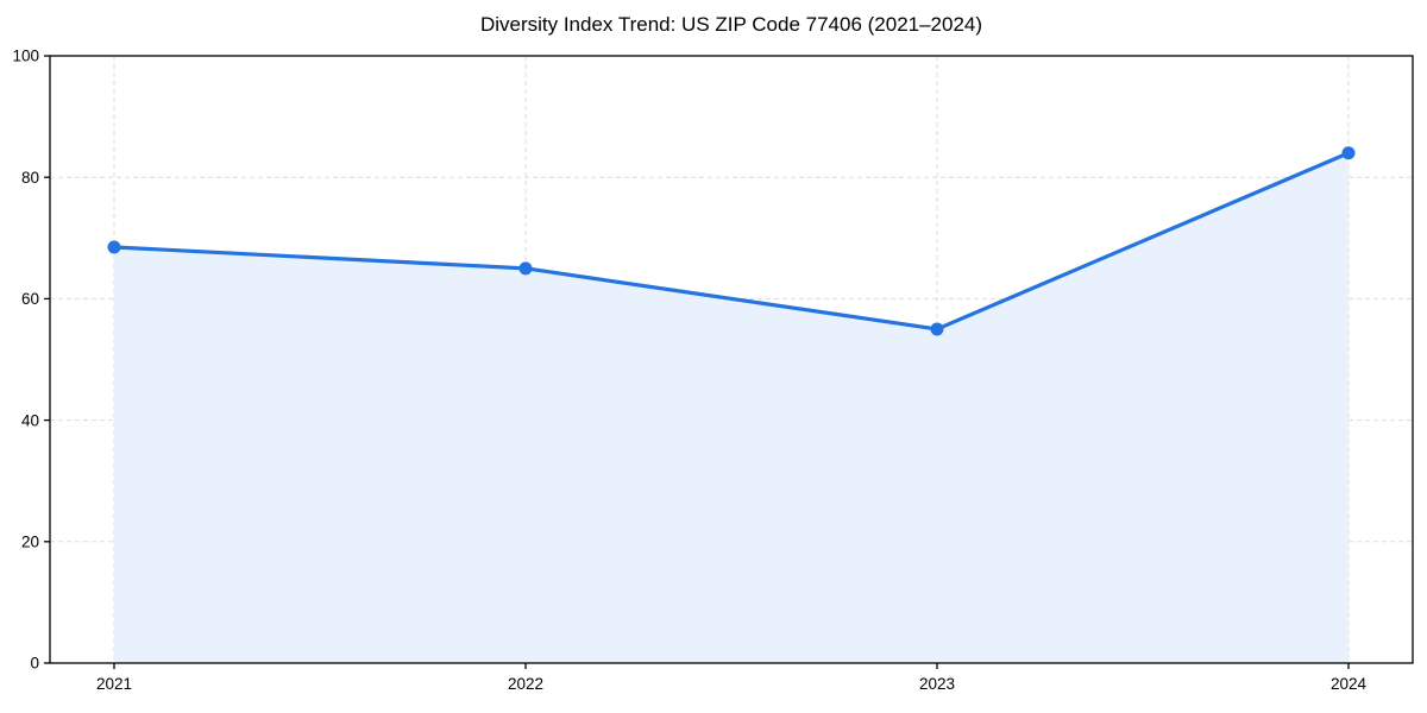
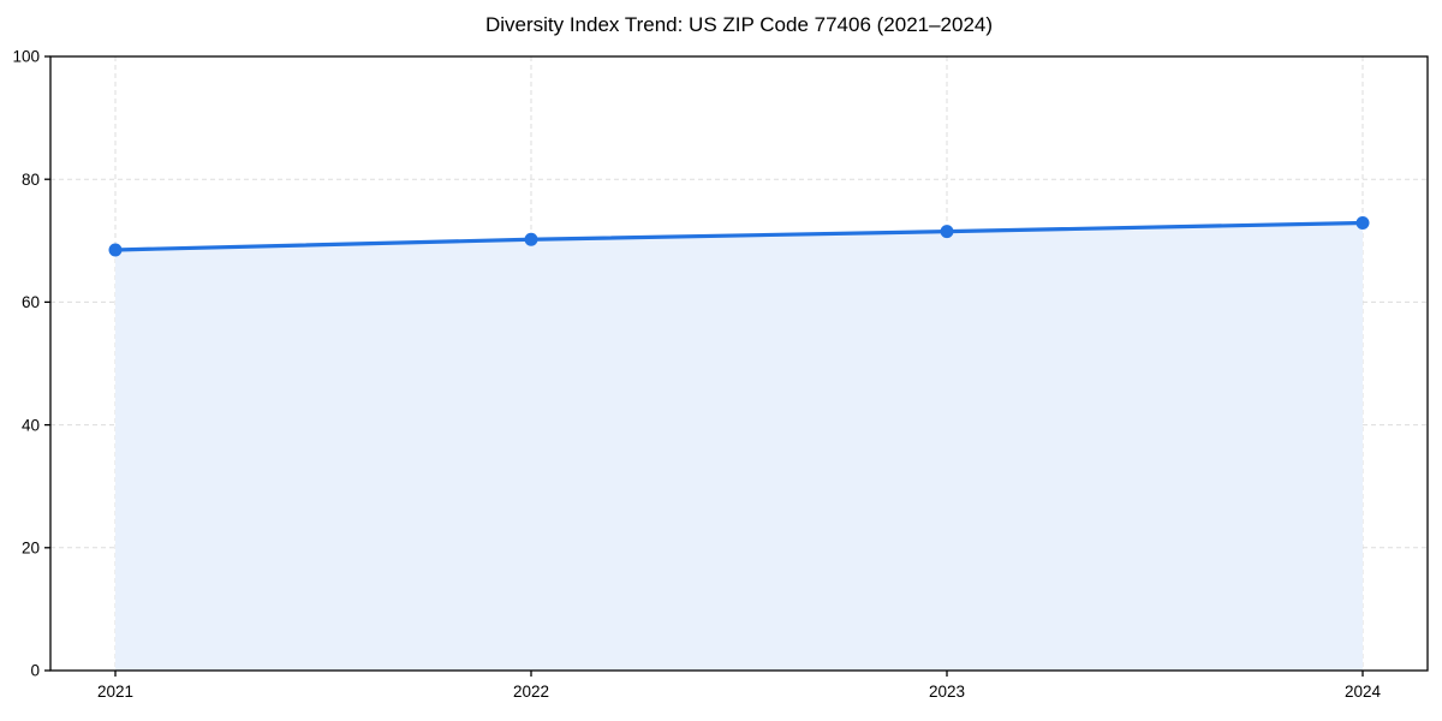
2022: 65 -> 70
2023: 55 -> 72
2024: 84 -> 73
